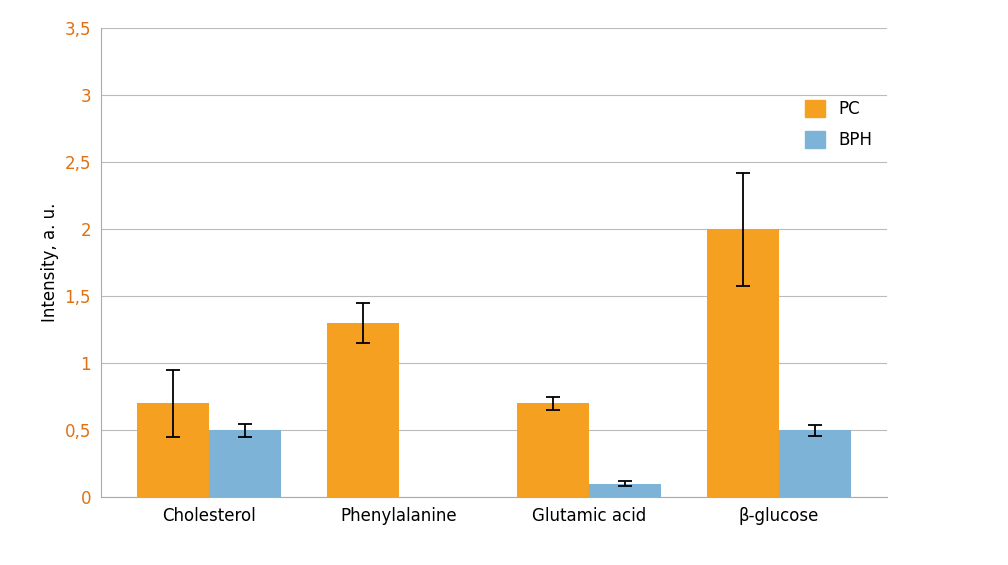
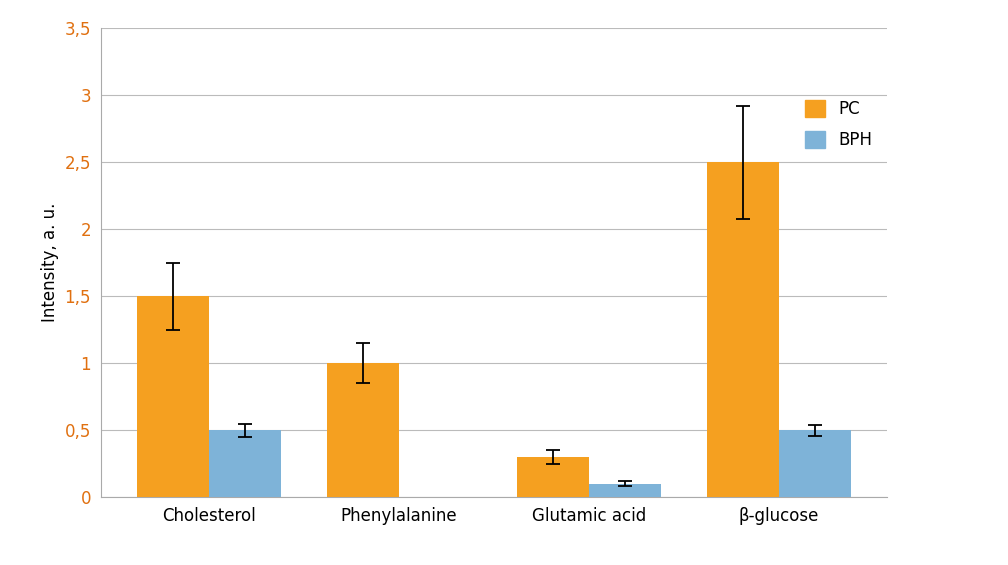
PC/Cholesterol: 0,7 -> 1,5
PC/Phenylalanine: 1,3 -> 1,0
PC/Glutamic acid: 0,7 -> 0,3
PC/β-glucose: 2,0 -> 2,5
